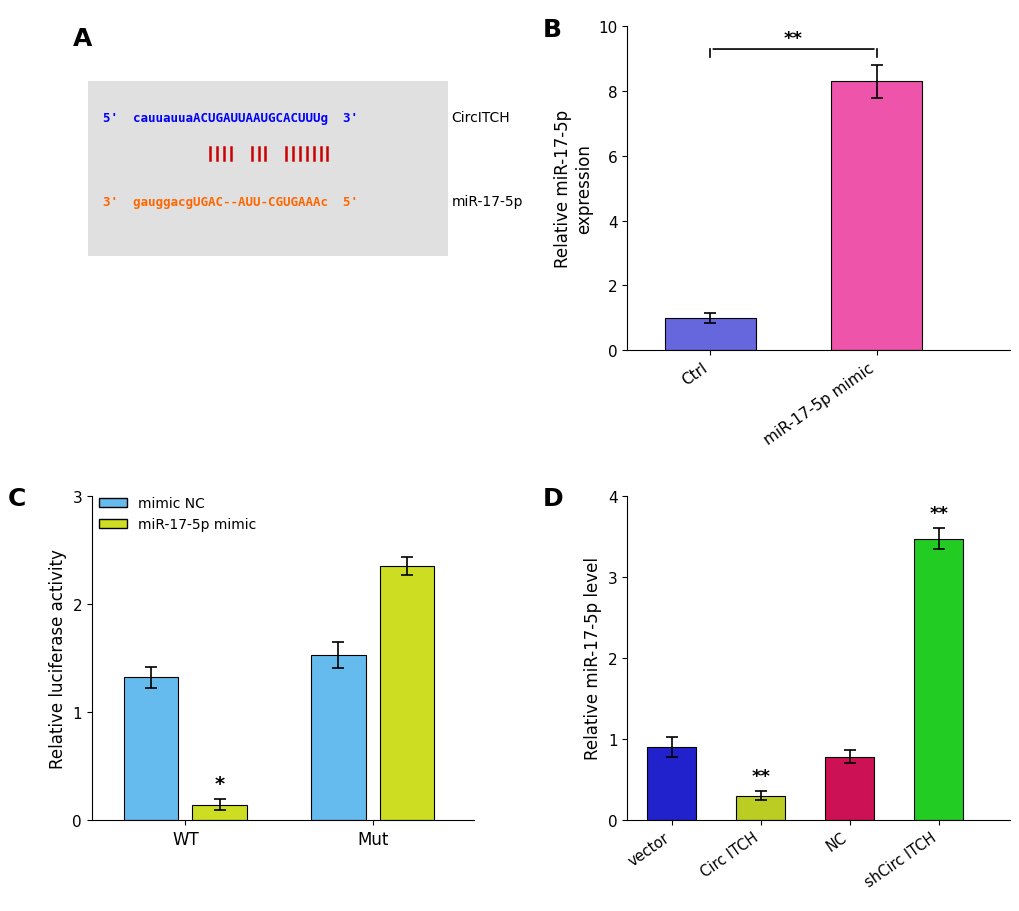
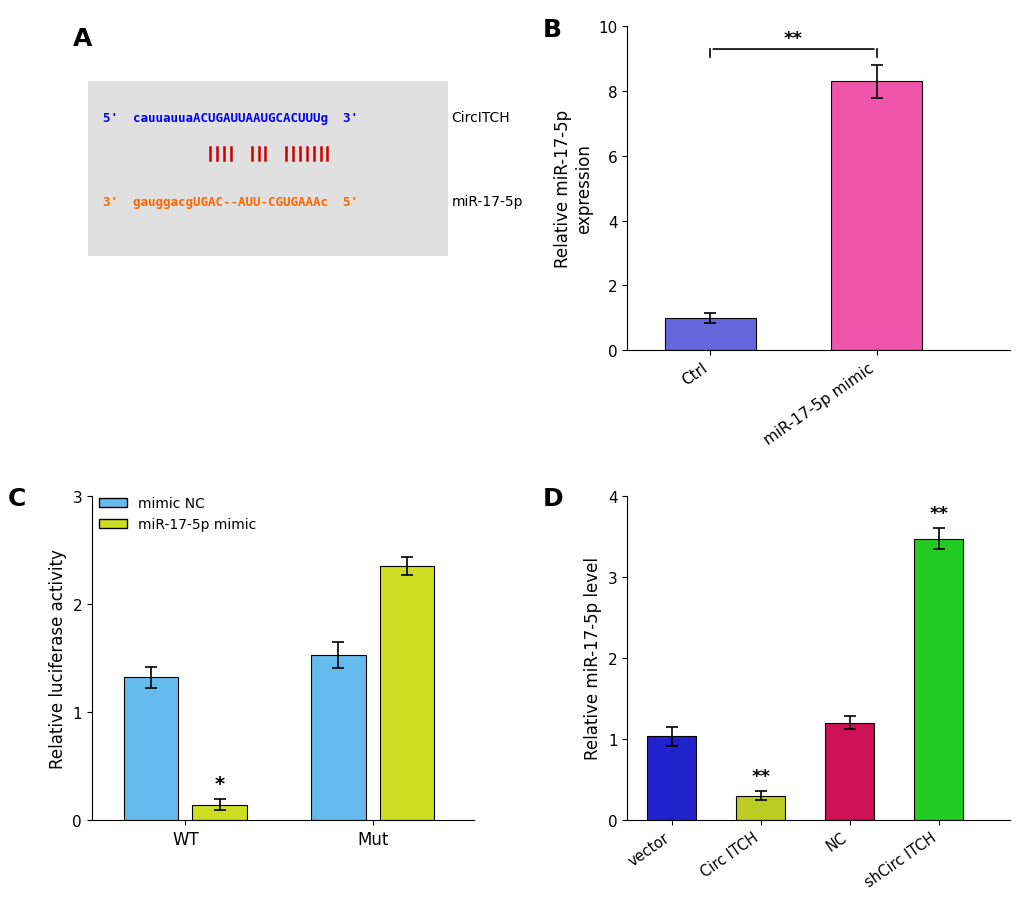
vector: 0.90 -> 1.03
NC: 0.78 -> 1.20
